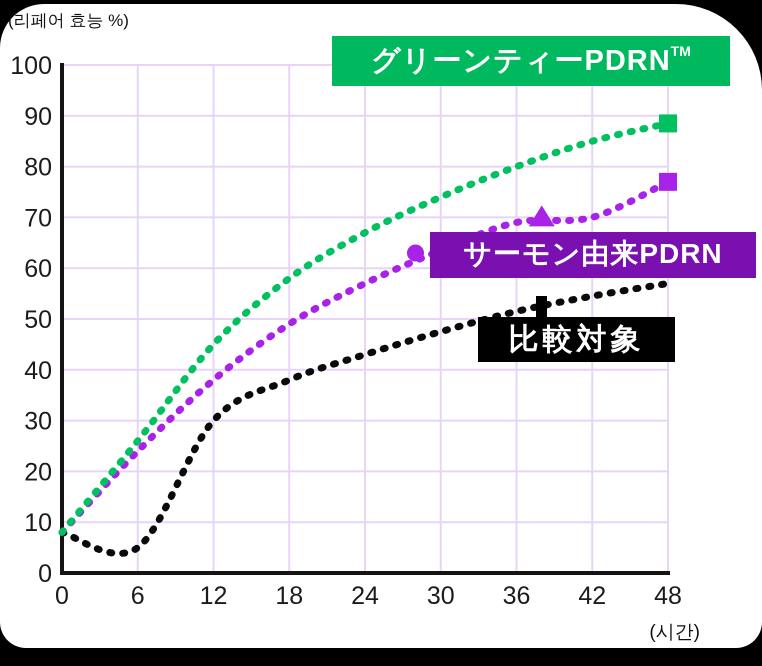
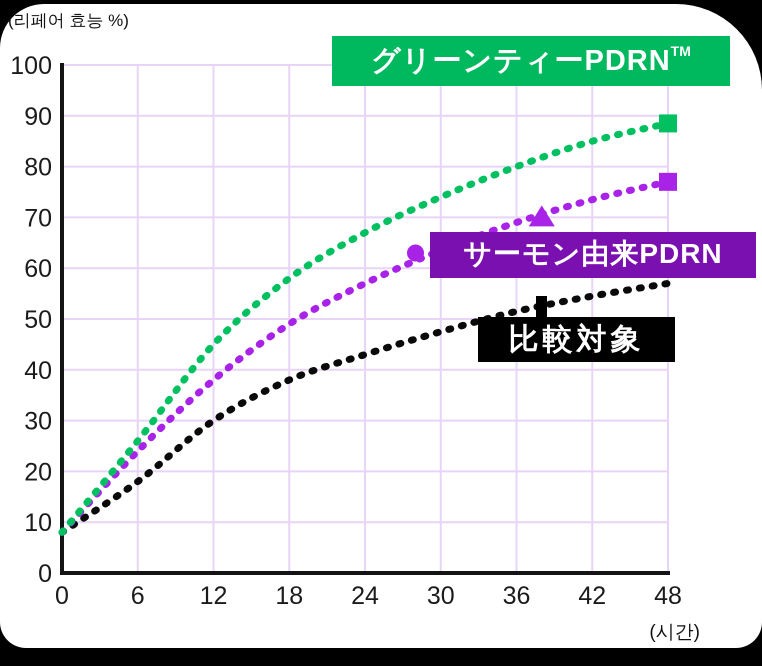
比較対象/6: 5 -> 18
サーモン由来PDRN/42: 70 -> 74
